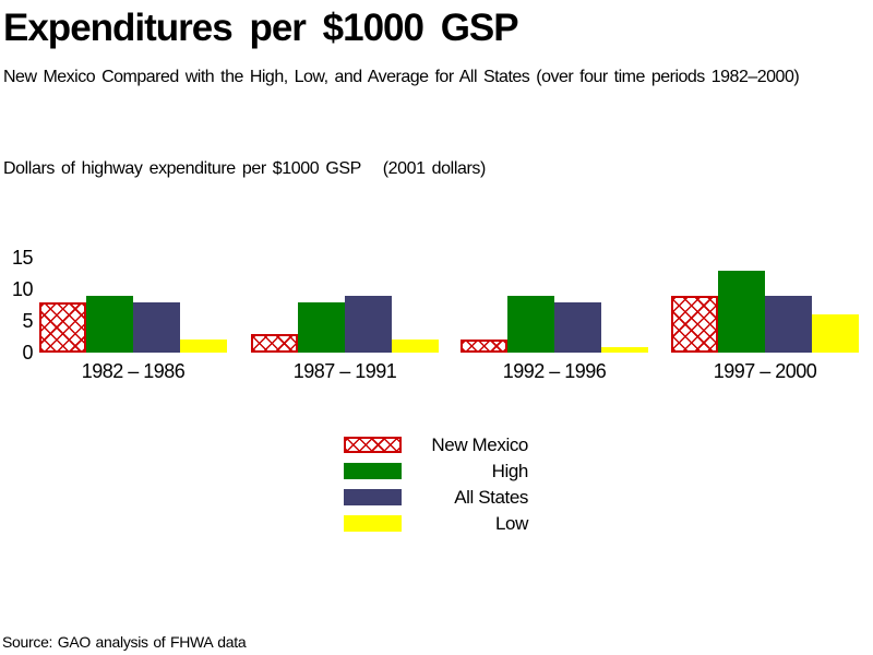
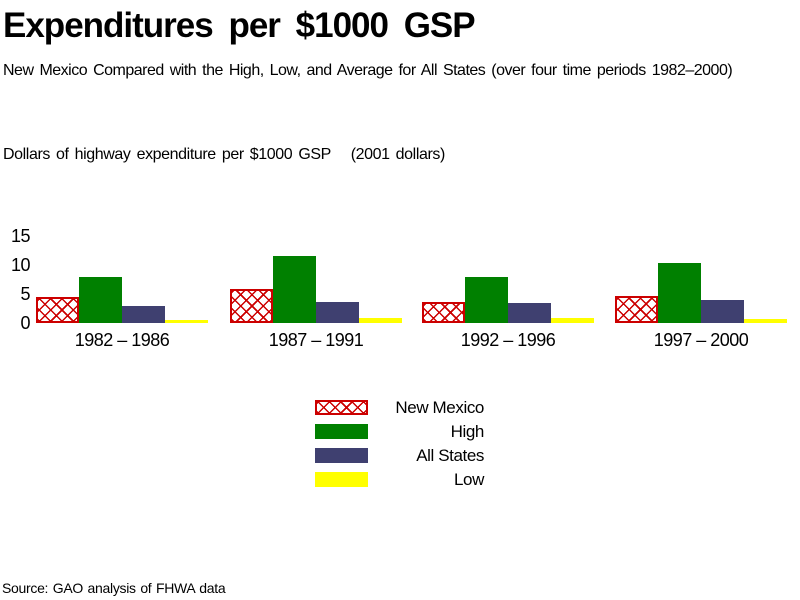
New Mexico/1982 – 1986: 8 -> 4
High/1982 – 1986: 9 -> 8
All States/1982 – 1986: 8 -> 3
Low/1982 – 1986: 2 -> 1
New Mexico/1987 – 1991: 3 -> 6
High/1987 – 1991: 8 -> 12
All States/1987 – 1991: 9 -> 4
Low/1987 – 1991: 2 -> 1
New Mexico/1992 – 1996: 2 -> 4
High/1992 – 1996: 9 -> 8
All States/1992 – 1996: 8 -> 3
New Mexico/1997 – 2000: 9 -> 5
High/1997 – 2000: 13 -> 10
All States/1997 – 2000: 9 -> 4
Low/1997 – 2000: 6 -> 1
